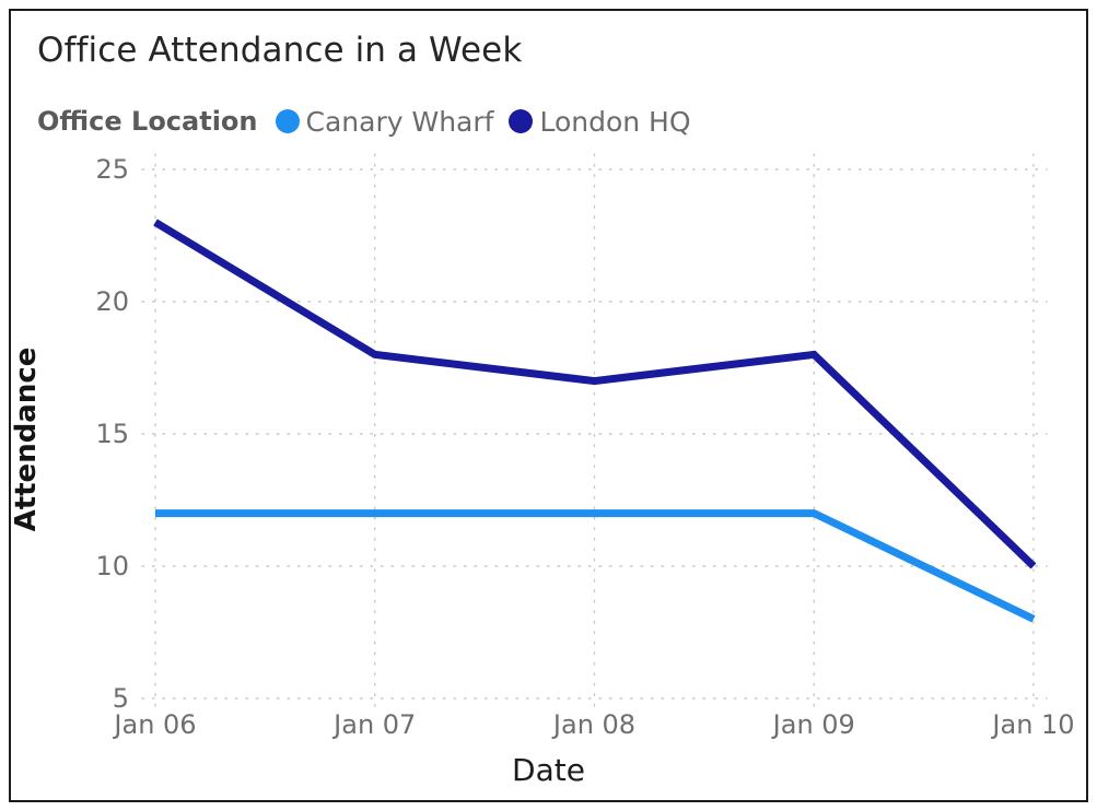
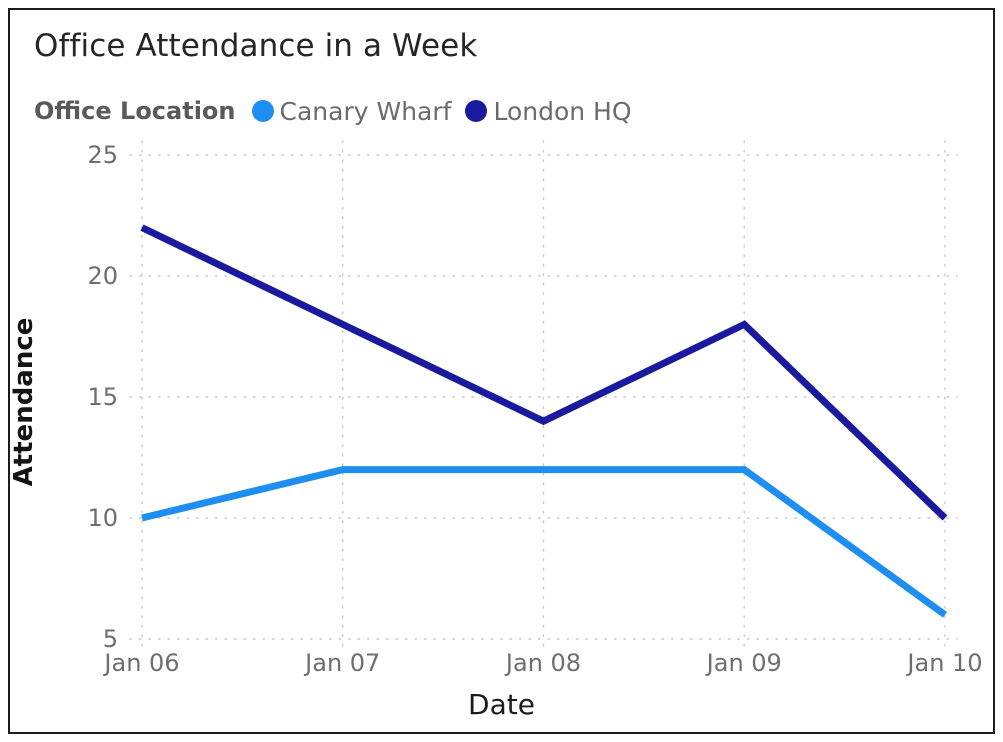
Canary Wharf/Jan 06: 12 -> 10
London HQ/Jan 06: 23 -> 22
London HQ/Jan 08: 17 -> 14
Canary Wharf/Jan 10: 8 -> 6
